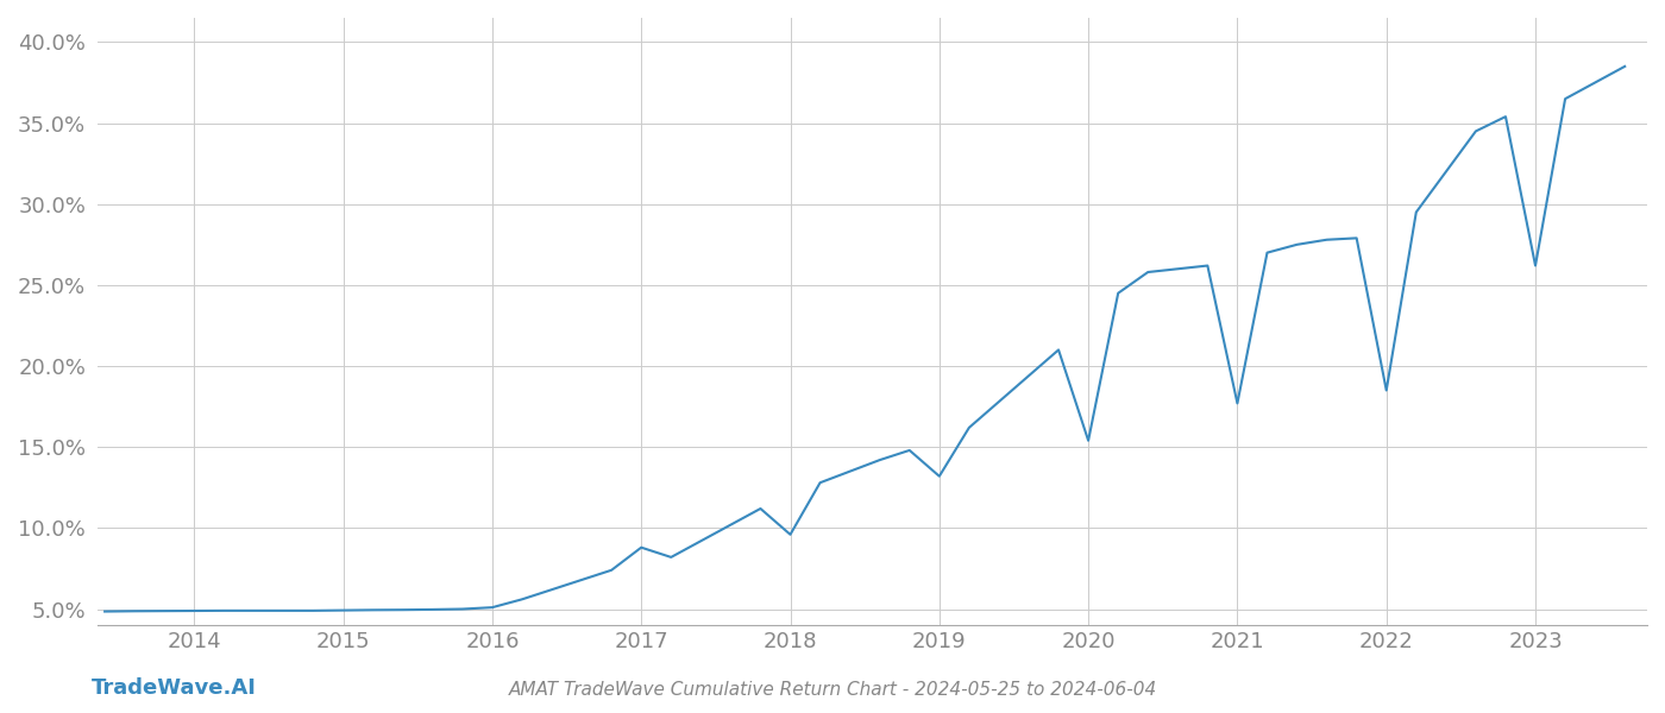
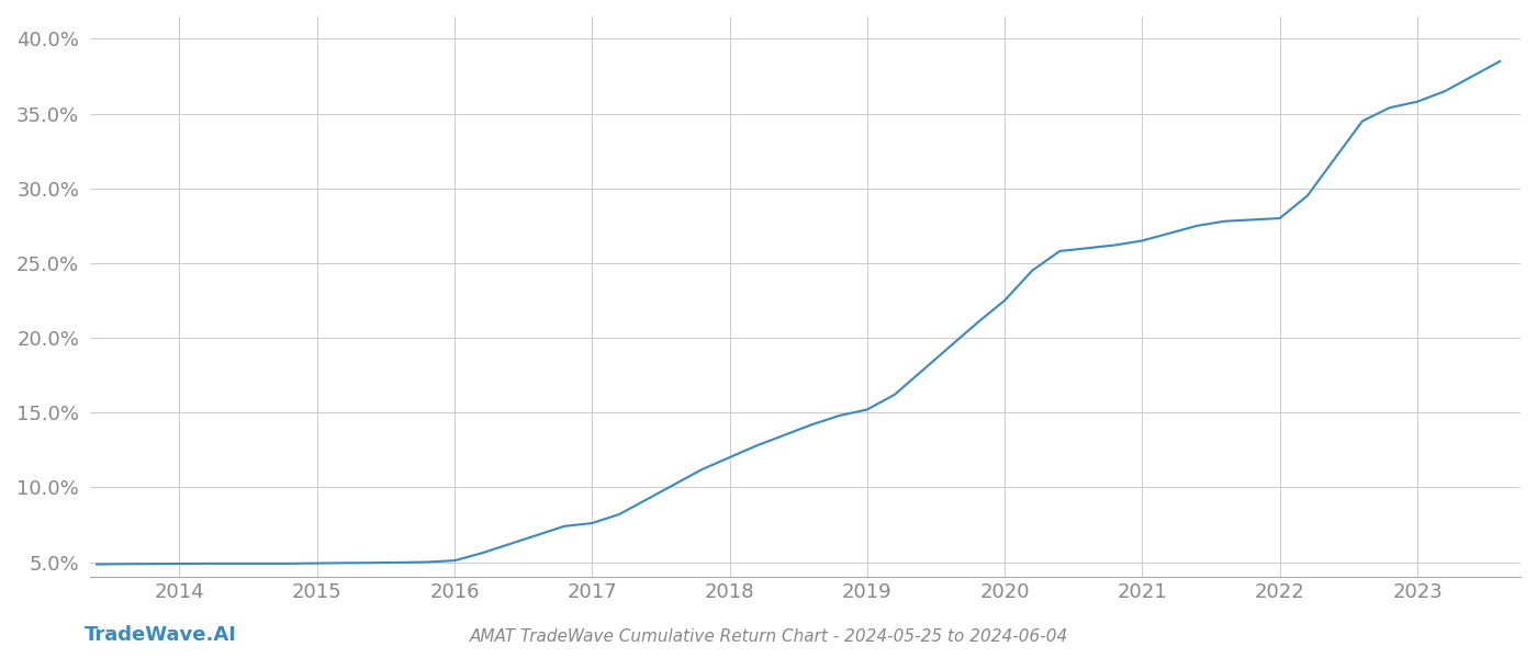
2017: 8.8% -> 7.6%
2018: 9.6% -> 12.0%
2019: 13.2% -> 15.2%
2020: 15.4% -> 22.5%
2021: 17.7% -> 26.5%
2022: 18.5% -> 28.0%
2023: 26.2% -> 35.8%
